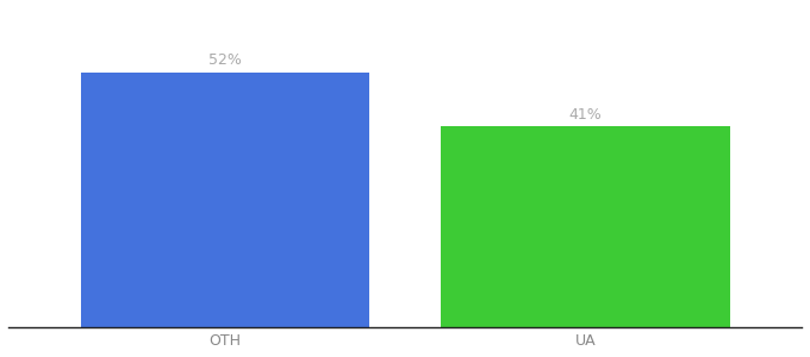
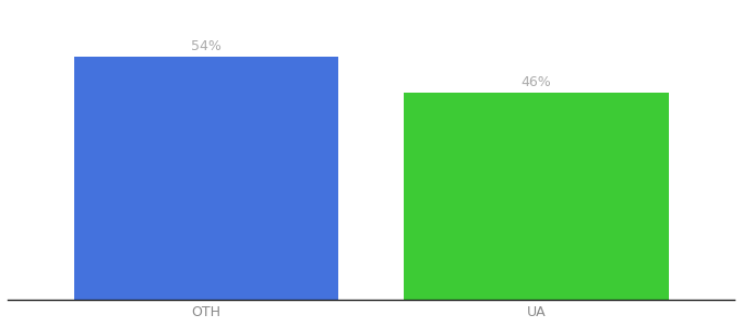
OTH: 52% -> 54%
UA: 41% -> 46%
